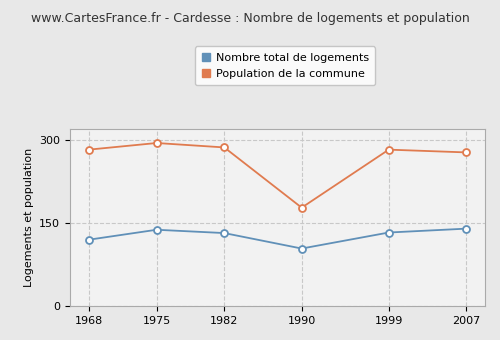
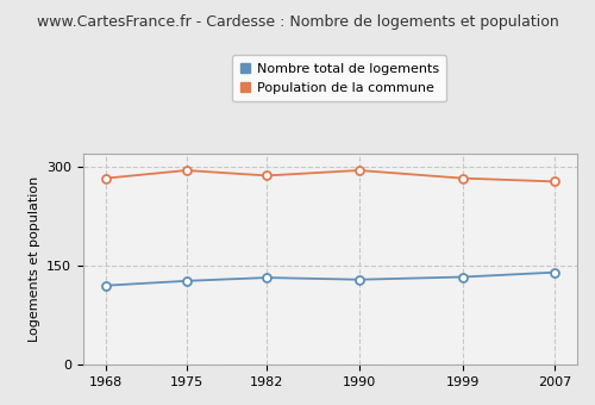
Nombre total de logements/1975: 138 -> 127
Nombre total de logements/1990: 104 -> 129
Population de la commune/1990: 178 -> 295
